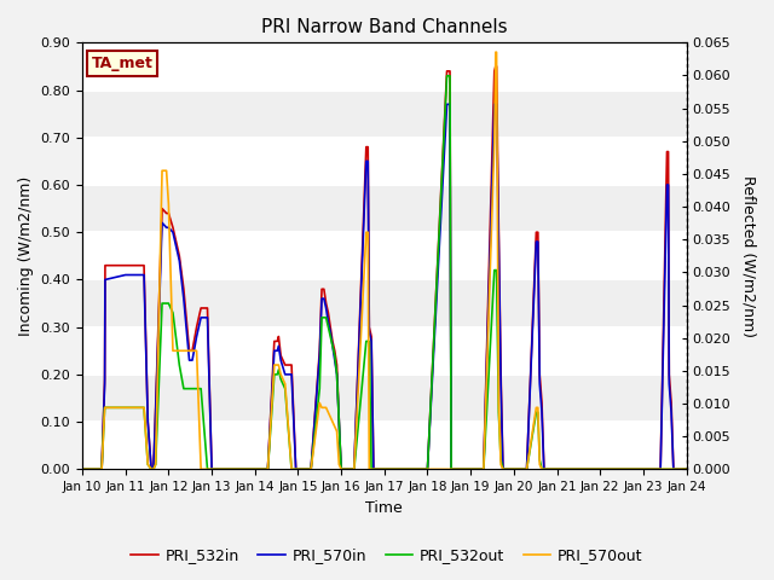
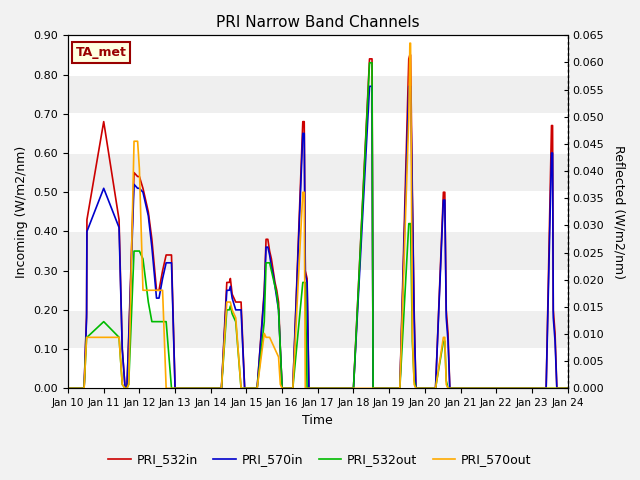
PRI_532in/Jan 11: 0.43 -> 0.68
PRI_570in/Jan 11: 0.41 -> 0.51
PRI_532out/Jan 11: 0.13 -> 0.17
